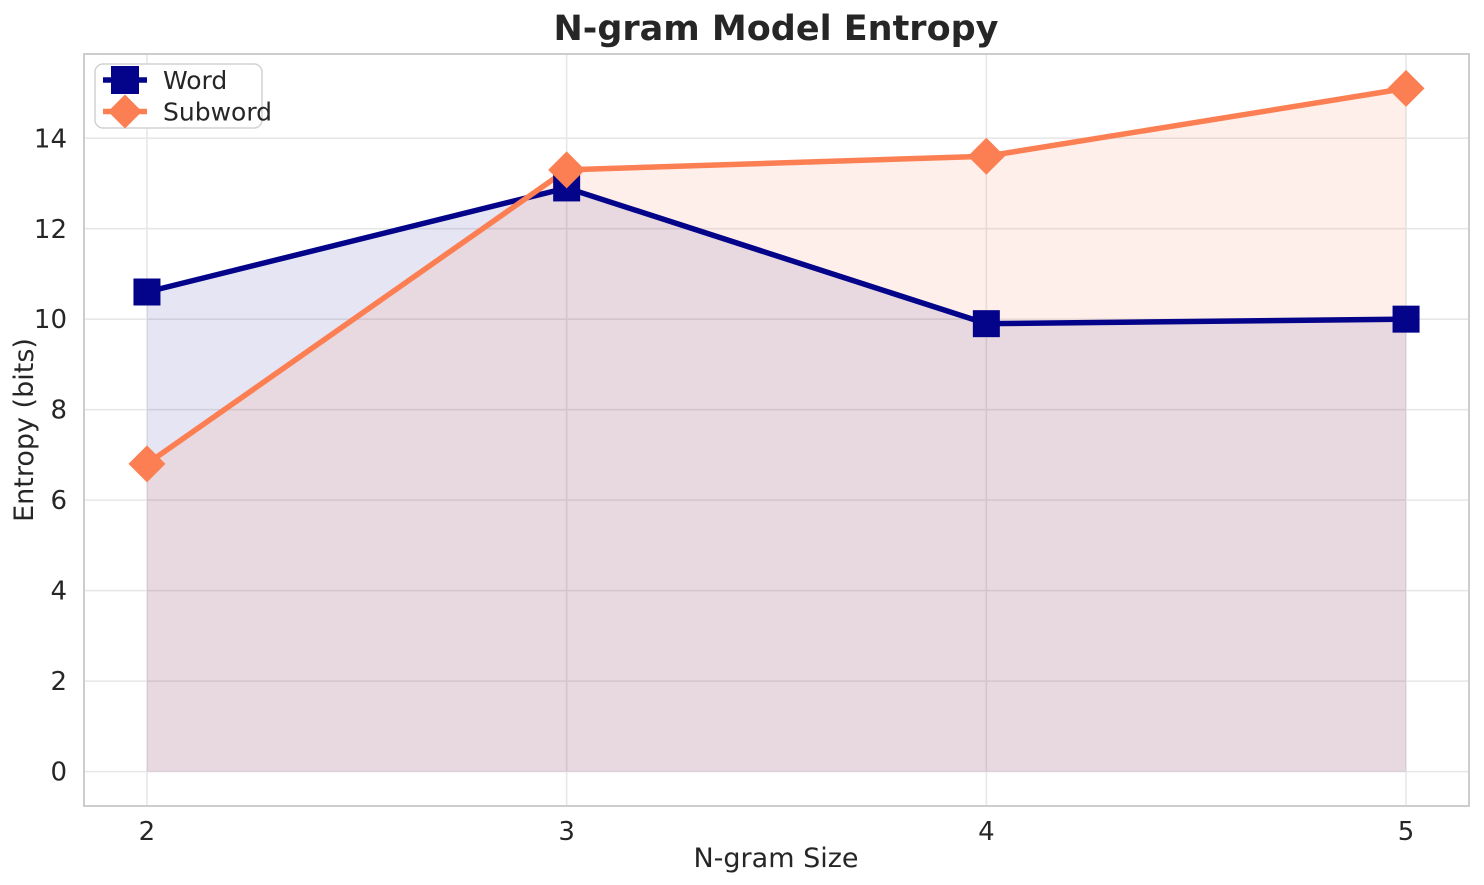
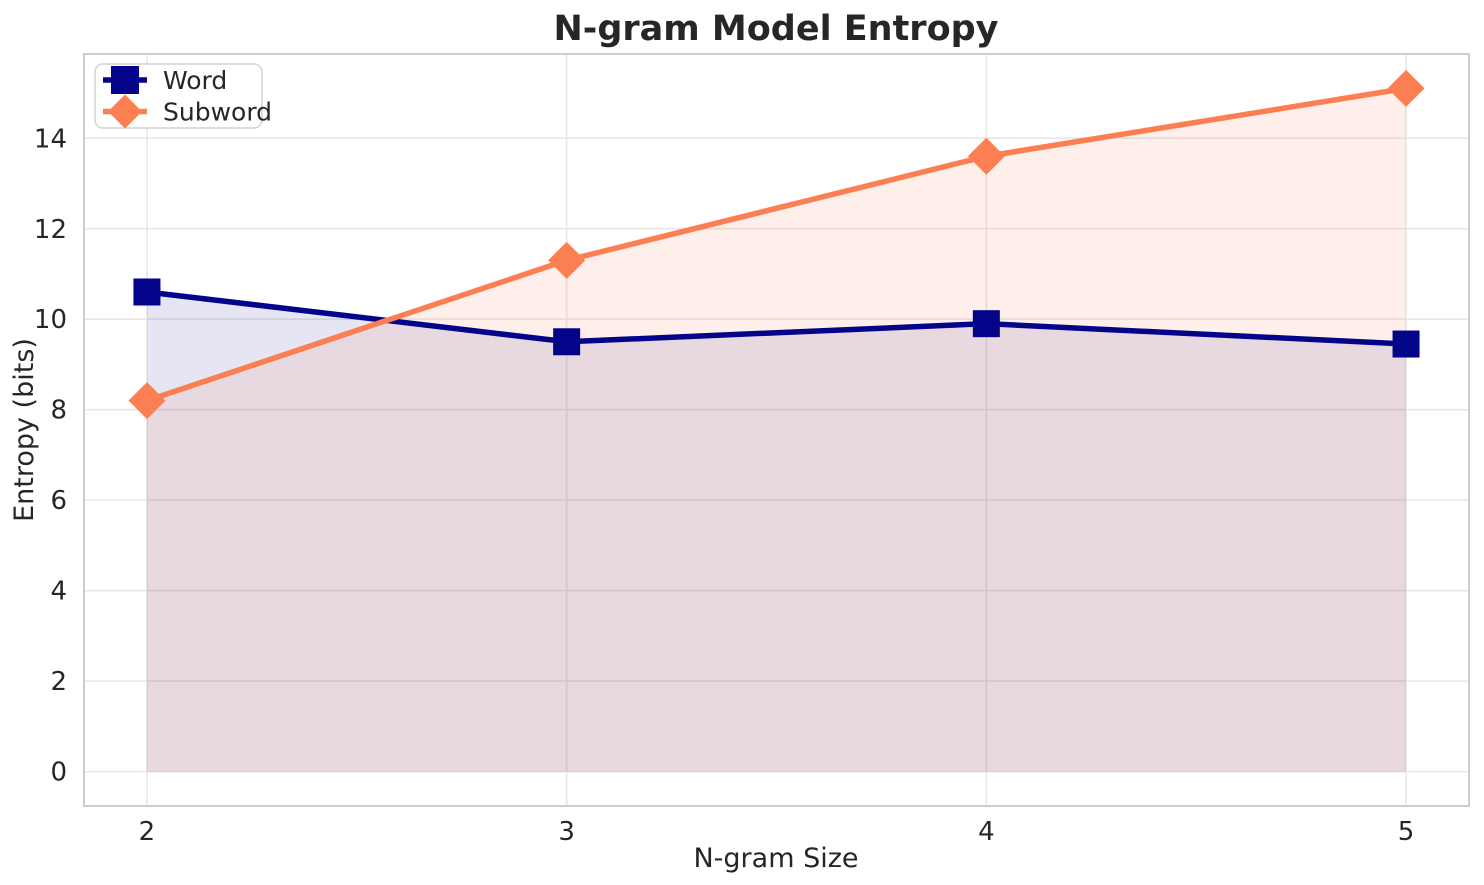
Subword/2: 6.8 -> 8.2
Word/3: 12.9 -> 9.5
Subword/3: 13.3 -> 11.3
Word/5: 10.0 -> 9.4
